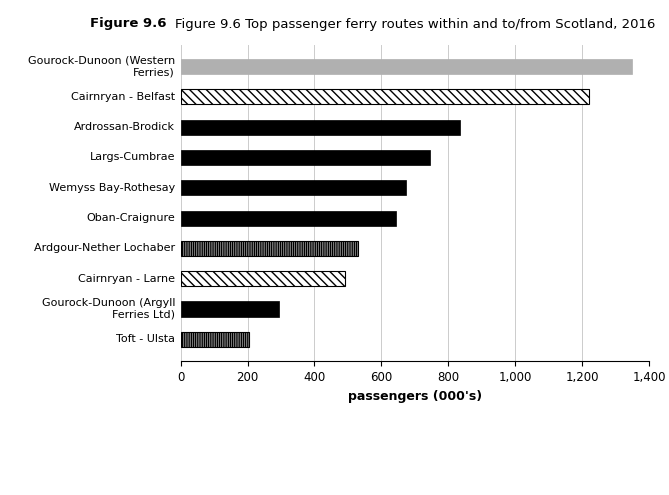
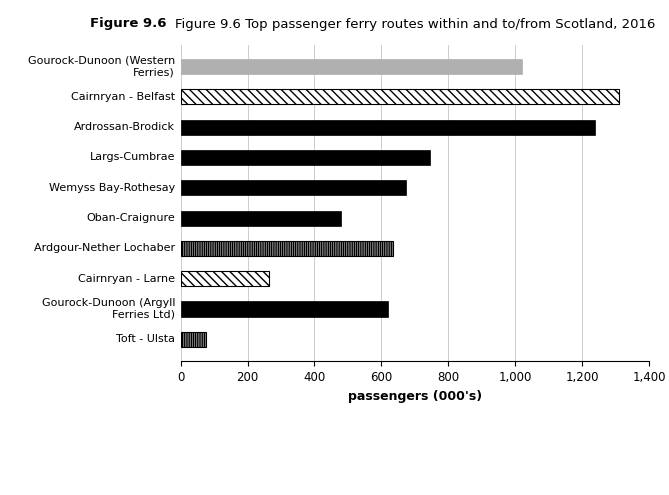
Gourock-Dunoon (Western Ferries): 1,350 -> 1,020
Cairnryan - Belfast: 1,220 -> 1,310
Ardrossan-Brodick: 835 -> 1,240
Oban-Craignure: 645 -> 480
Ardgour-Nether Lochaber: 530 -> 635
Cairnryan - Larne: 490 -> 265
Gourock-Dunoon (Argyll Ferries Ltd): 295 -> 620
Toft - Ulsta: 205 -> 75
